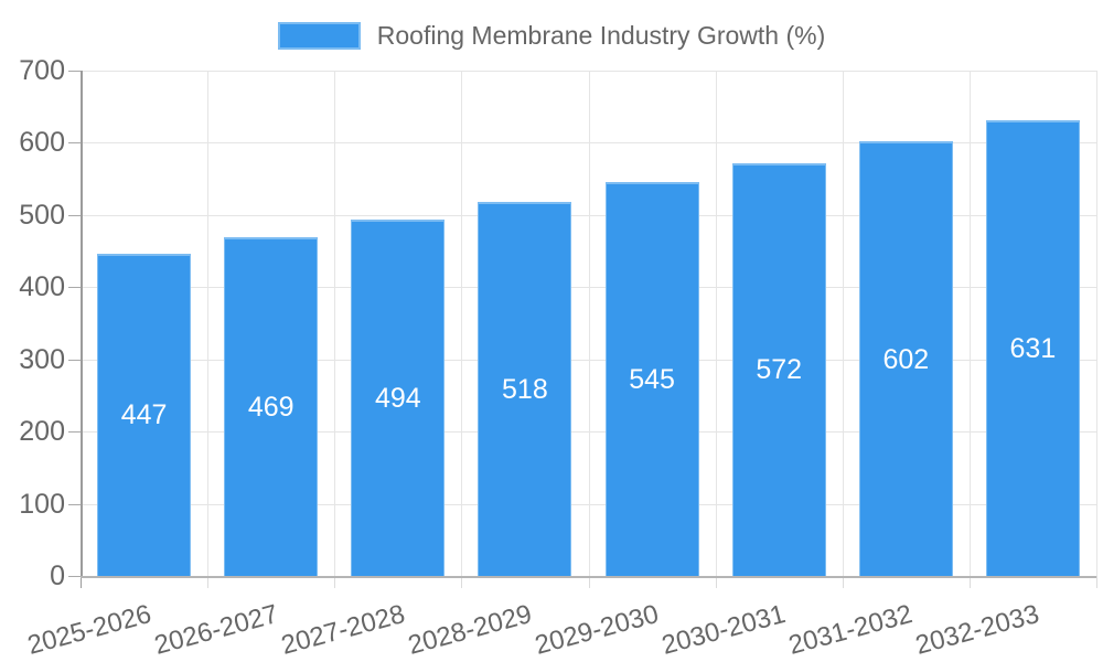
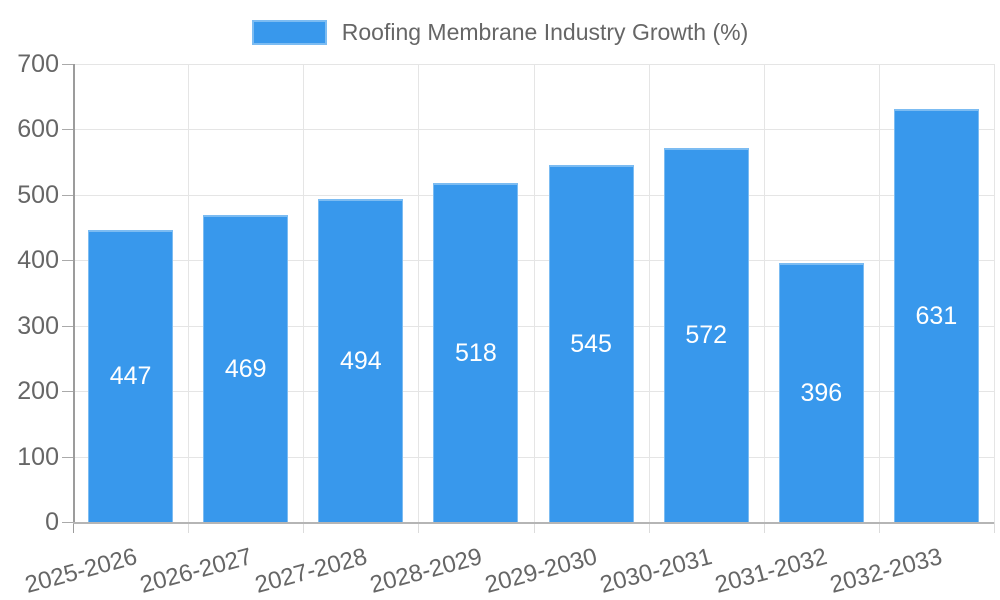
2031-2032: 602 -> 396
